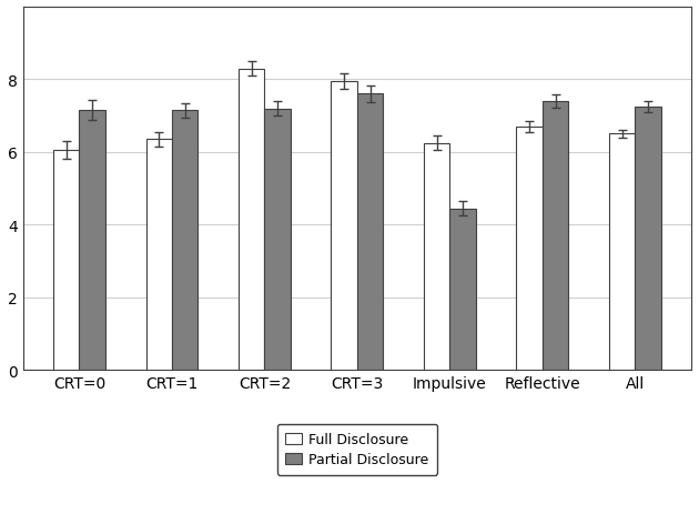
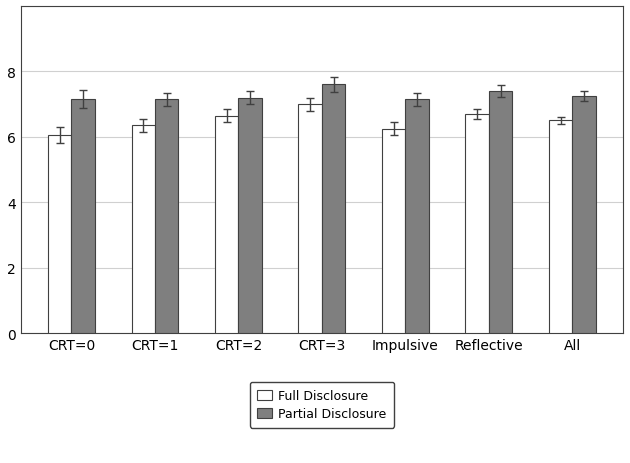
Full Disclosure/CRT=2: 8.30 -> 6.65
Full Disclosure/CRT=3: 7.95 -> 7.00
Partial Disclosure/Impulsive: 4.45 -> 7.15
